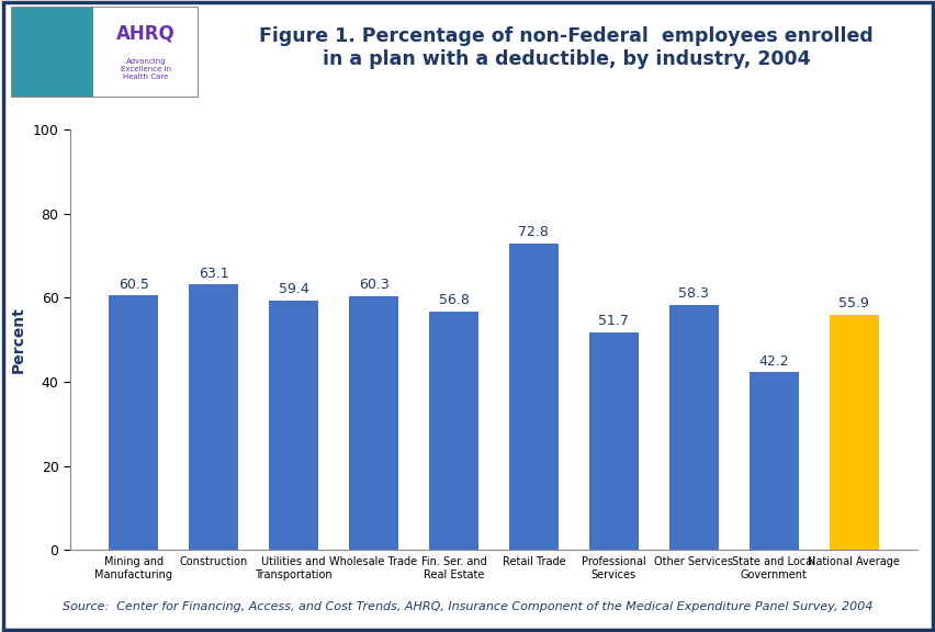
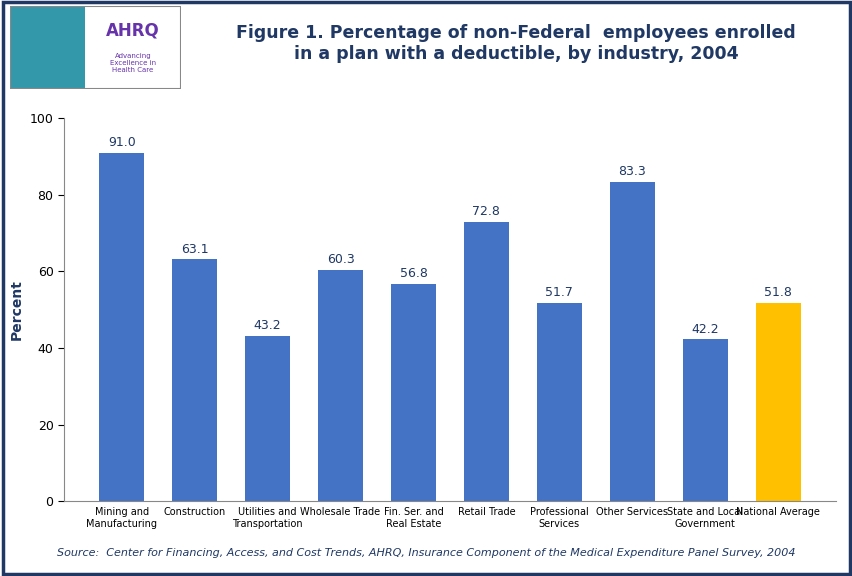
Mining and Manufacturing: 60.5 -> 91.0
Utilities and Transportation: 59.4 -> 43.2
Other Services: 58.3 -> 83.3
National Average: 55.9 -> 51.8
